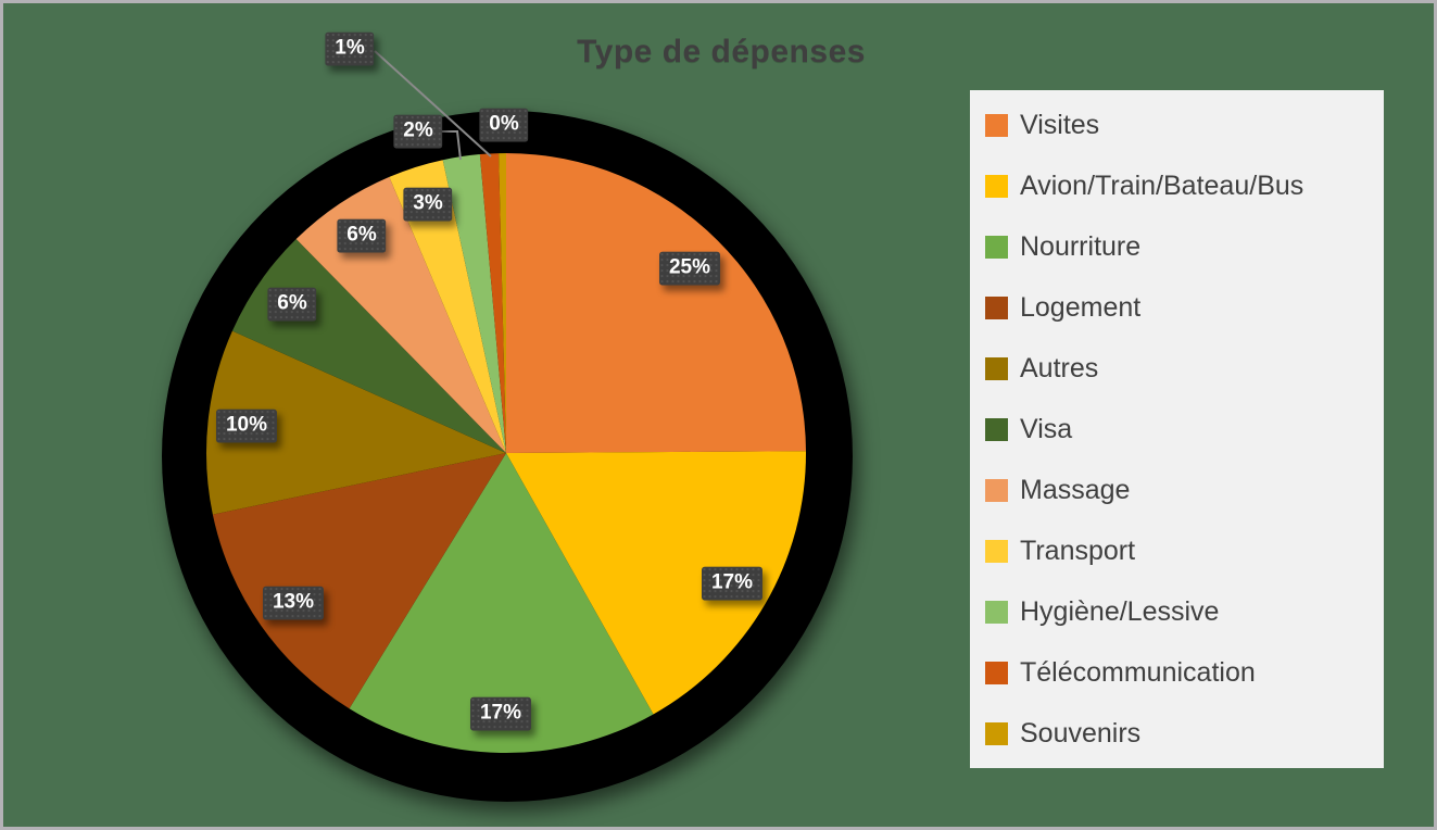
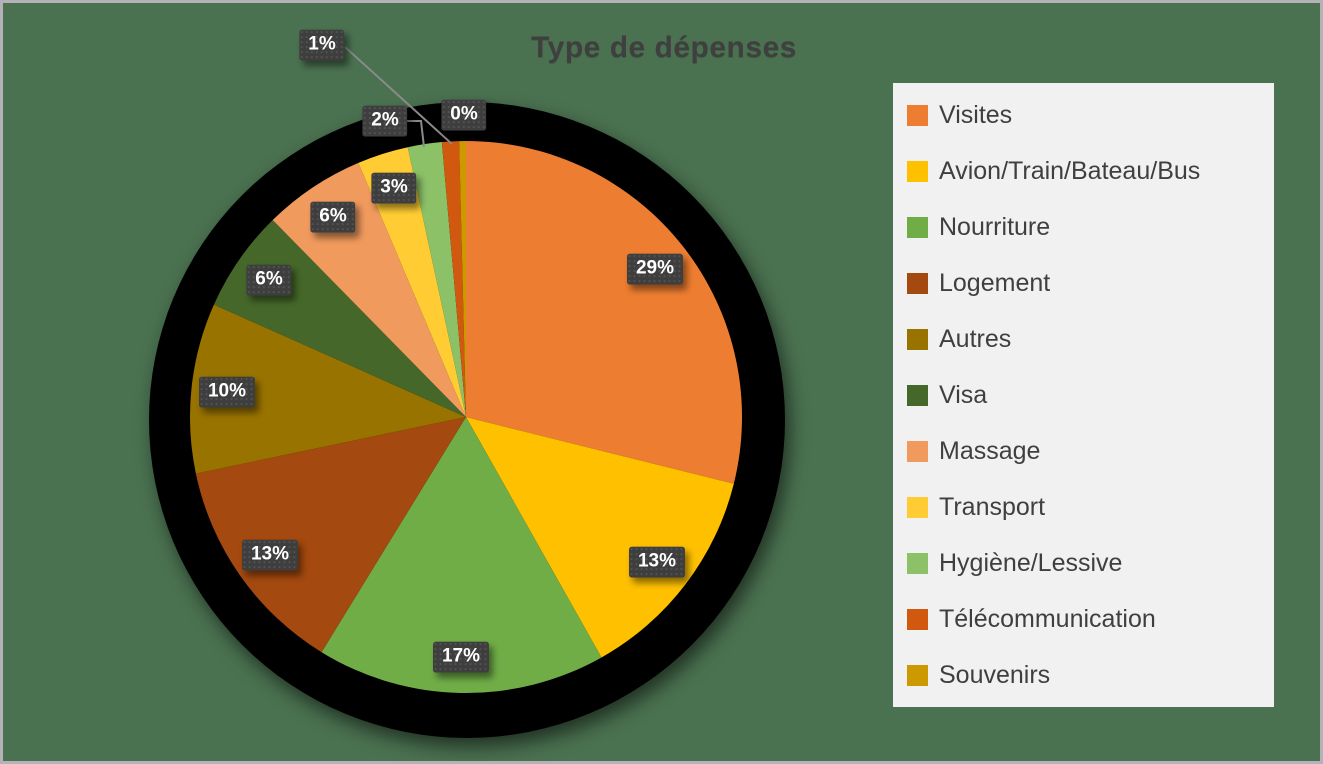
Visites: 25% -> 29%
Avion/Train/Bateau/Bus: 17% -> 13%
